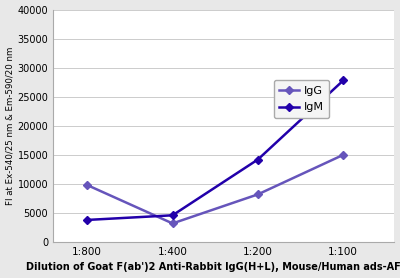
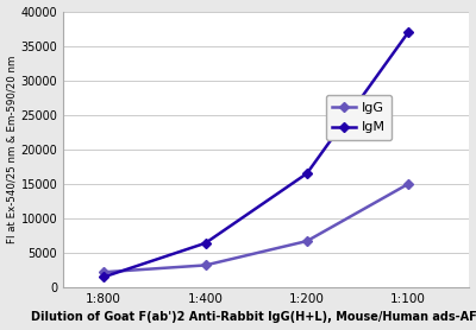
IgG/1:800: 9800 -> 2200
IgM/1:800: 3800 -> 1500
IgM/1:400: 4600 -> 6400
IgG/1:200: 8200 -> 6700
IgM/1:200: 14200 -> 16500
IgM/1:100: 27800 -> 37000
